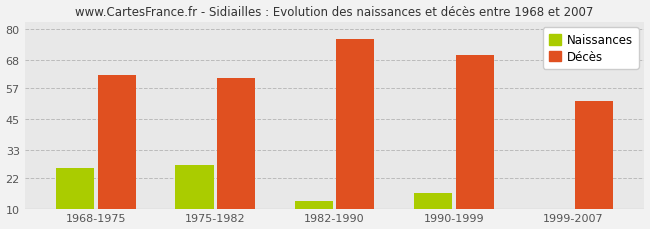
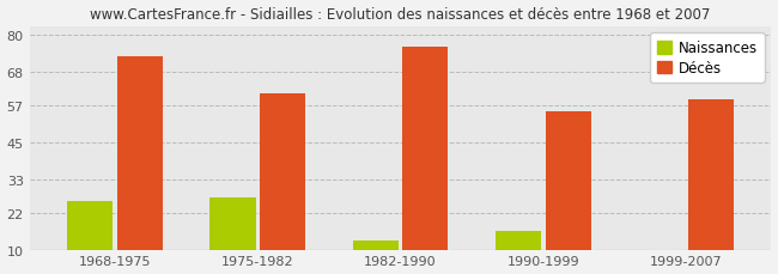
Décès/1968-1975: 62 -> 73
Décès/1990-1999: 70 -> 55
Décès/1999-2007: 52 -> 59
